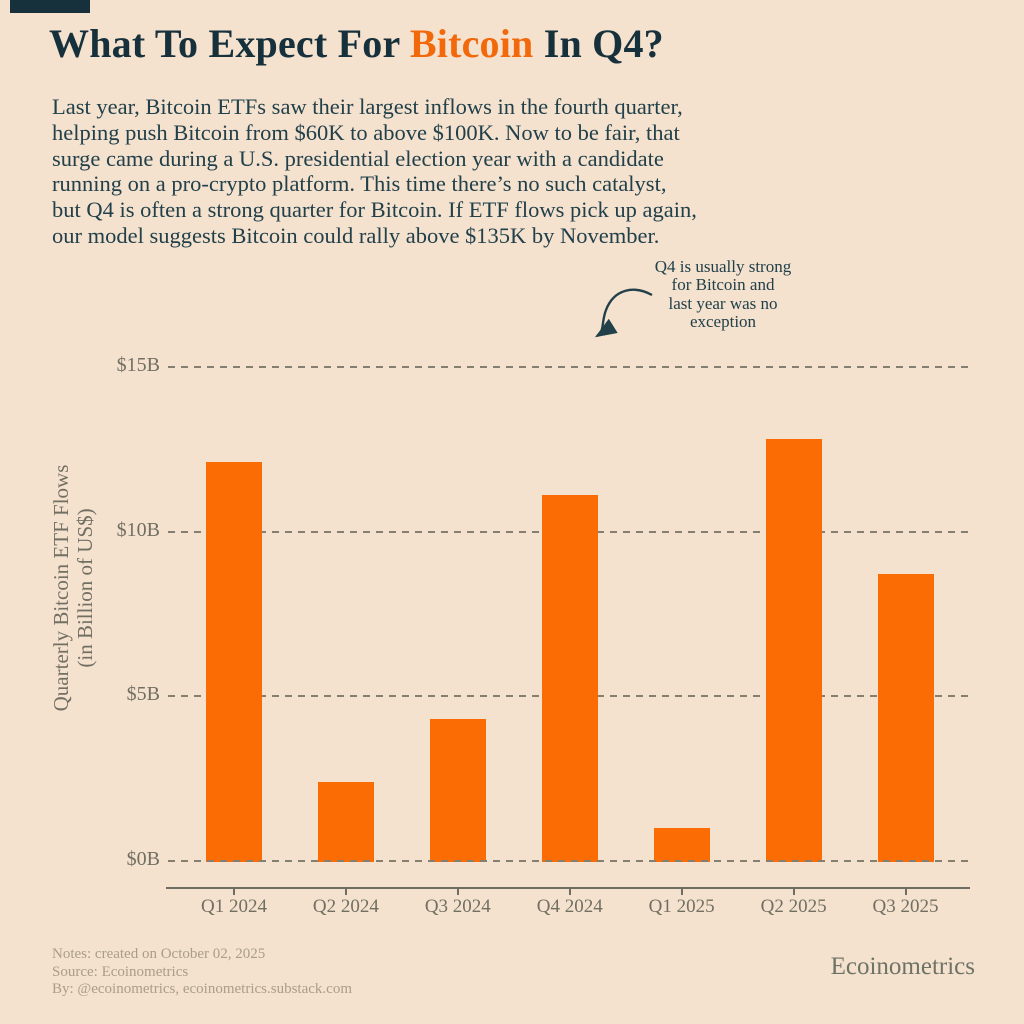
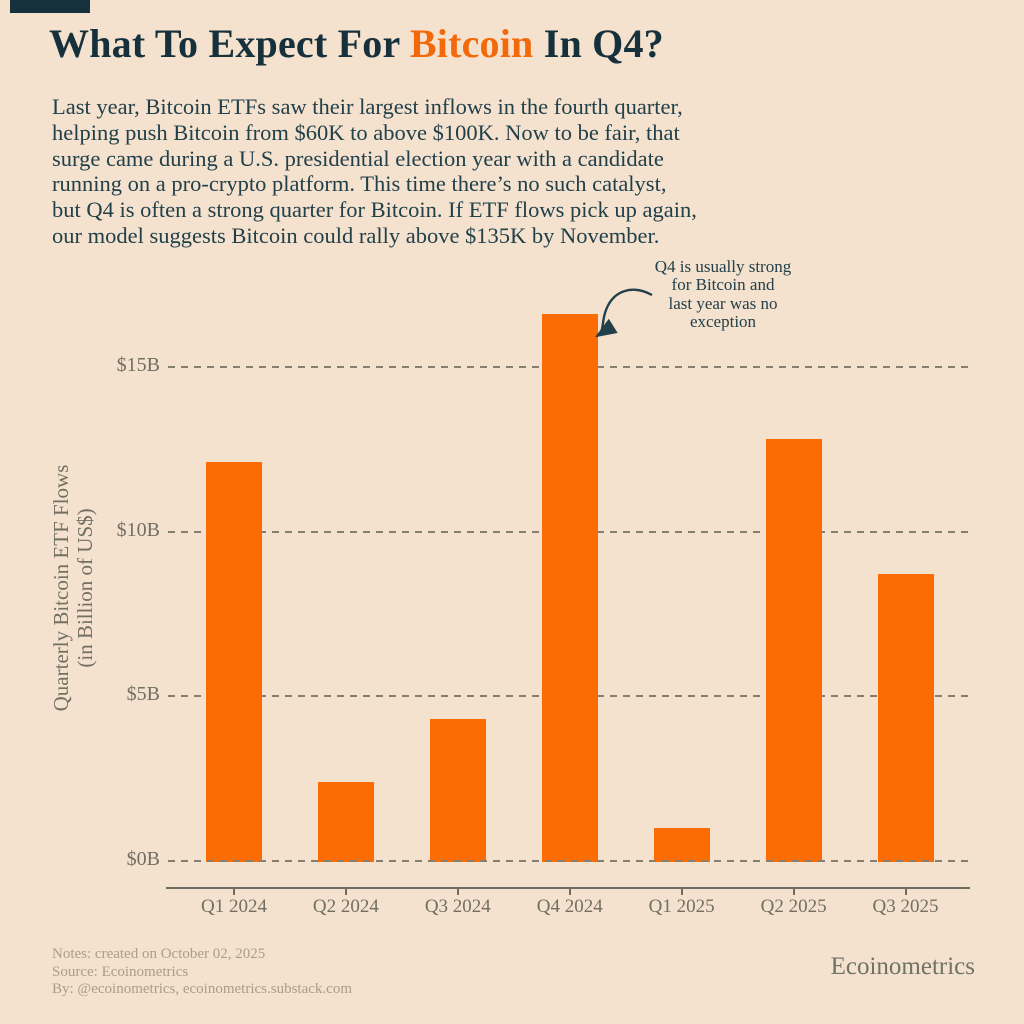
Q4 2024: $11.1B -> $16.6B
